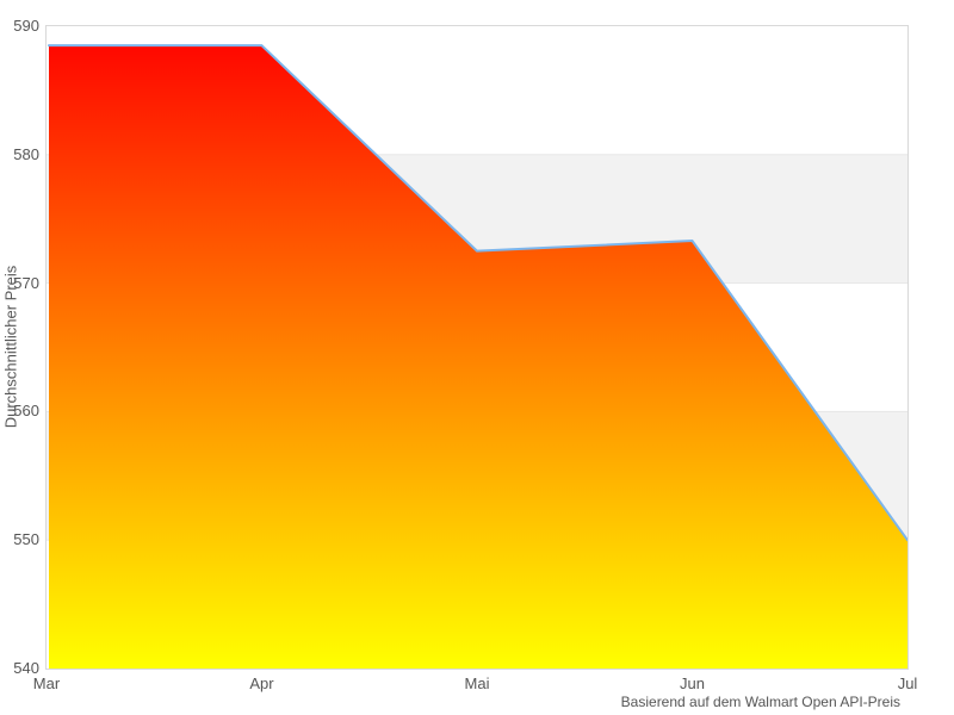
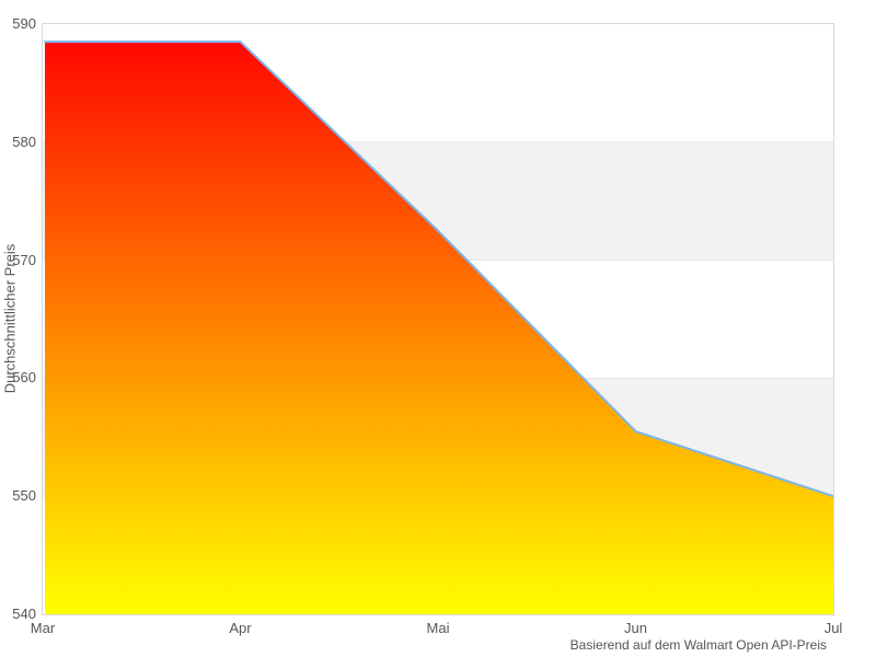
Jun: 573.3 -> 555.5
